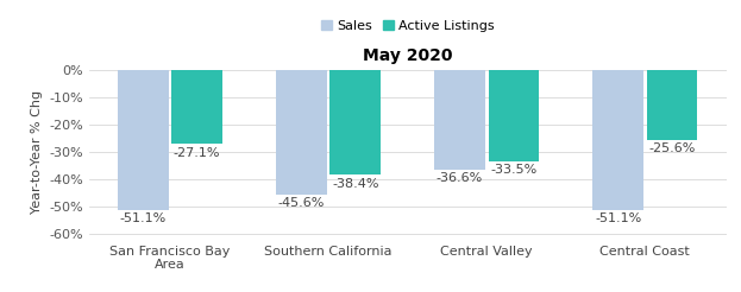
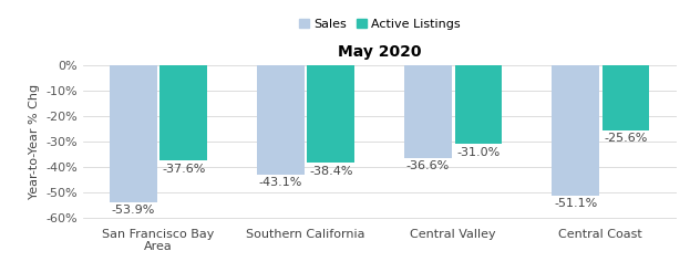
Sales/San Francisco Bay Area: -51.1% -> -53.9%
Active Listings/San Francisco Bay Area: -27.1% -> -37.6%
Sales/Southern California: -45.6% -> -43.1%
Active Listings/Central Valley: -33.5% -> -31.0%
